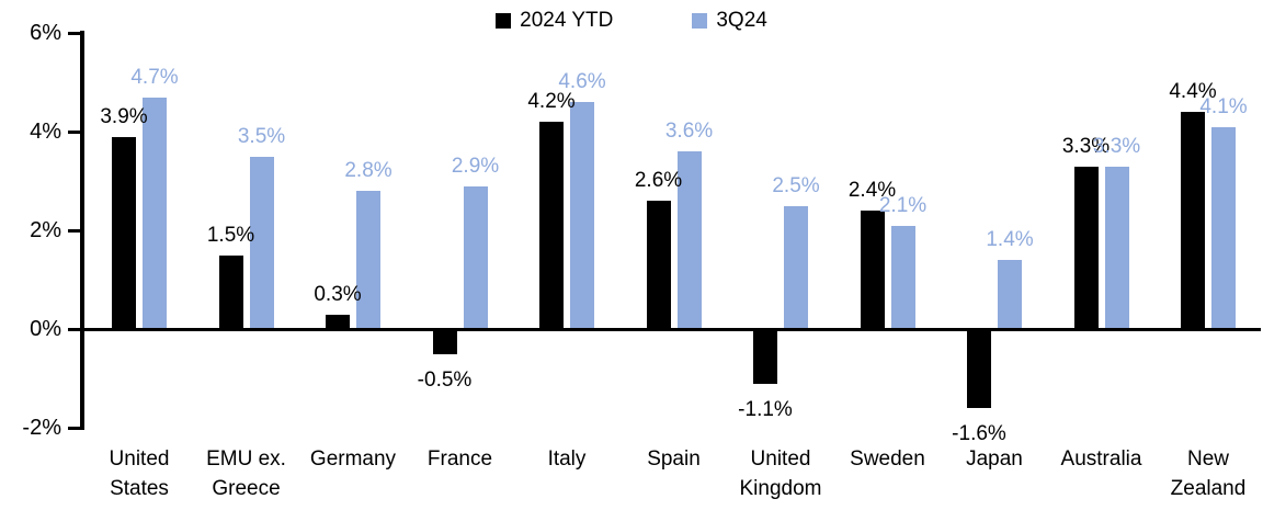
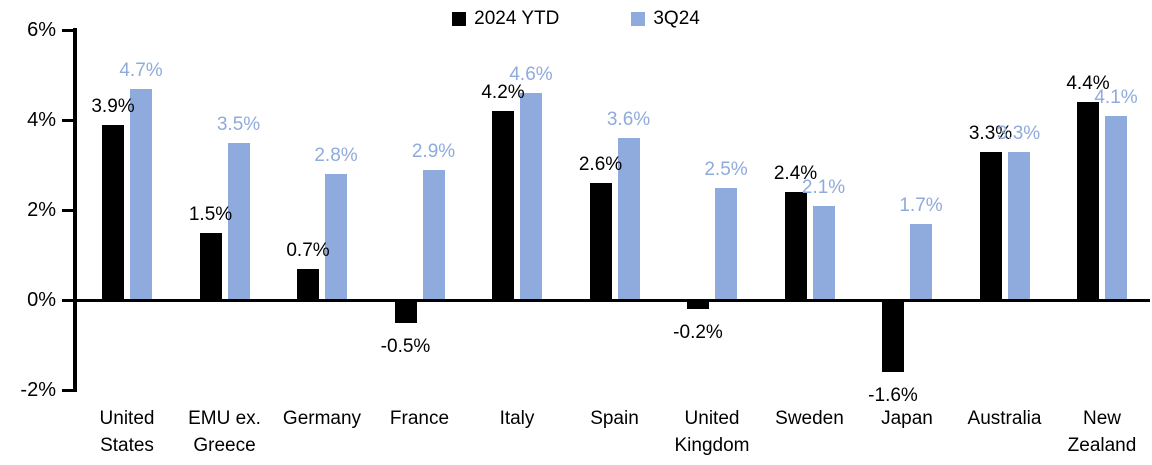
2024 YTD/Germany: 0.3% -> 0.7%
2024 YTD/United Kingdom: -1.1% -> -0.2%
3Q24/Japan: 1.4% -> 1.7%
